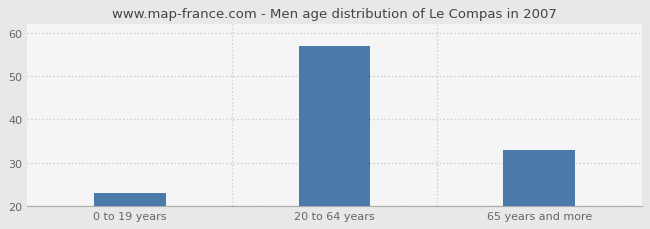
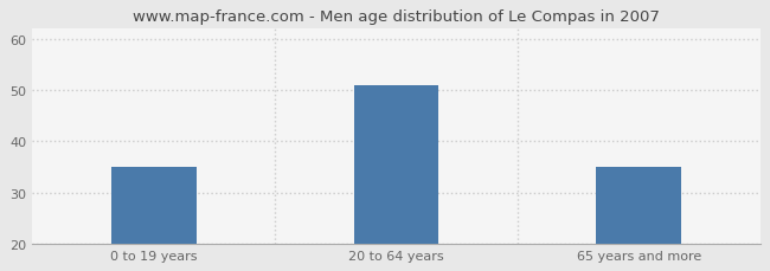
0 to 19 years: 23 -> 35
20 to 64 years: 57 -> 51
65 years and more: 33 -> 35
